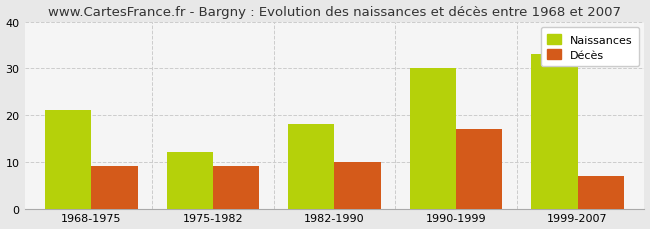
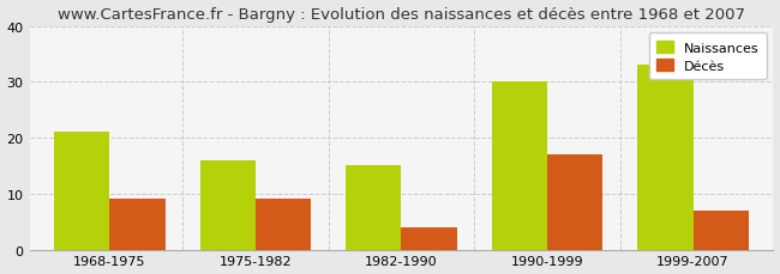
Naissances/1975-1982: 12 -> 16
Naissances/1982-1990: 18 -> 15
Décès/1982-1990: 10 -> 4
